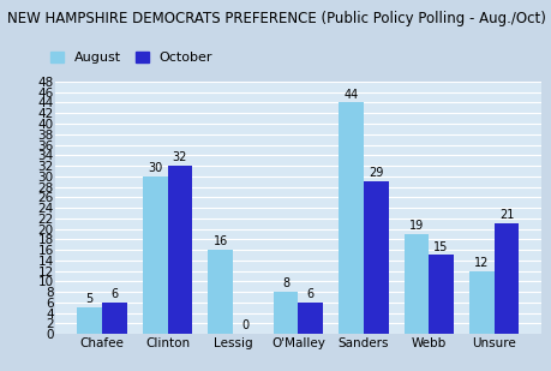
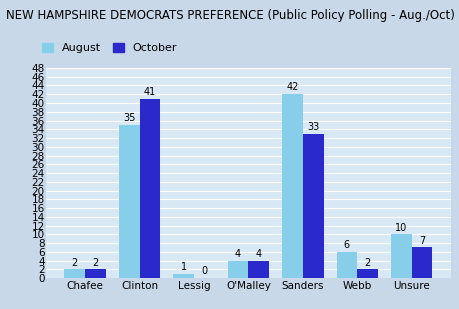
August/Chafee: 5 -> 2
October/Chafee: 6 -> 2
August/Clinton: 30 -> 35
October/Clinton: 32 -> 41
August/Lessig: 16 -> 1
August/O'Malley: 8 -> 4
October/O'Malley: 6 -> 4
August/Sanders: 44 -> 42
October/Sanders: 29 -> 33
August/Webb: 19 -> 6
October/Webb: 15 -> 2
August/Unsure: 12 -> 10
October/Unsure: 21 -> 7
